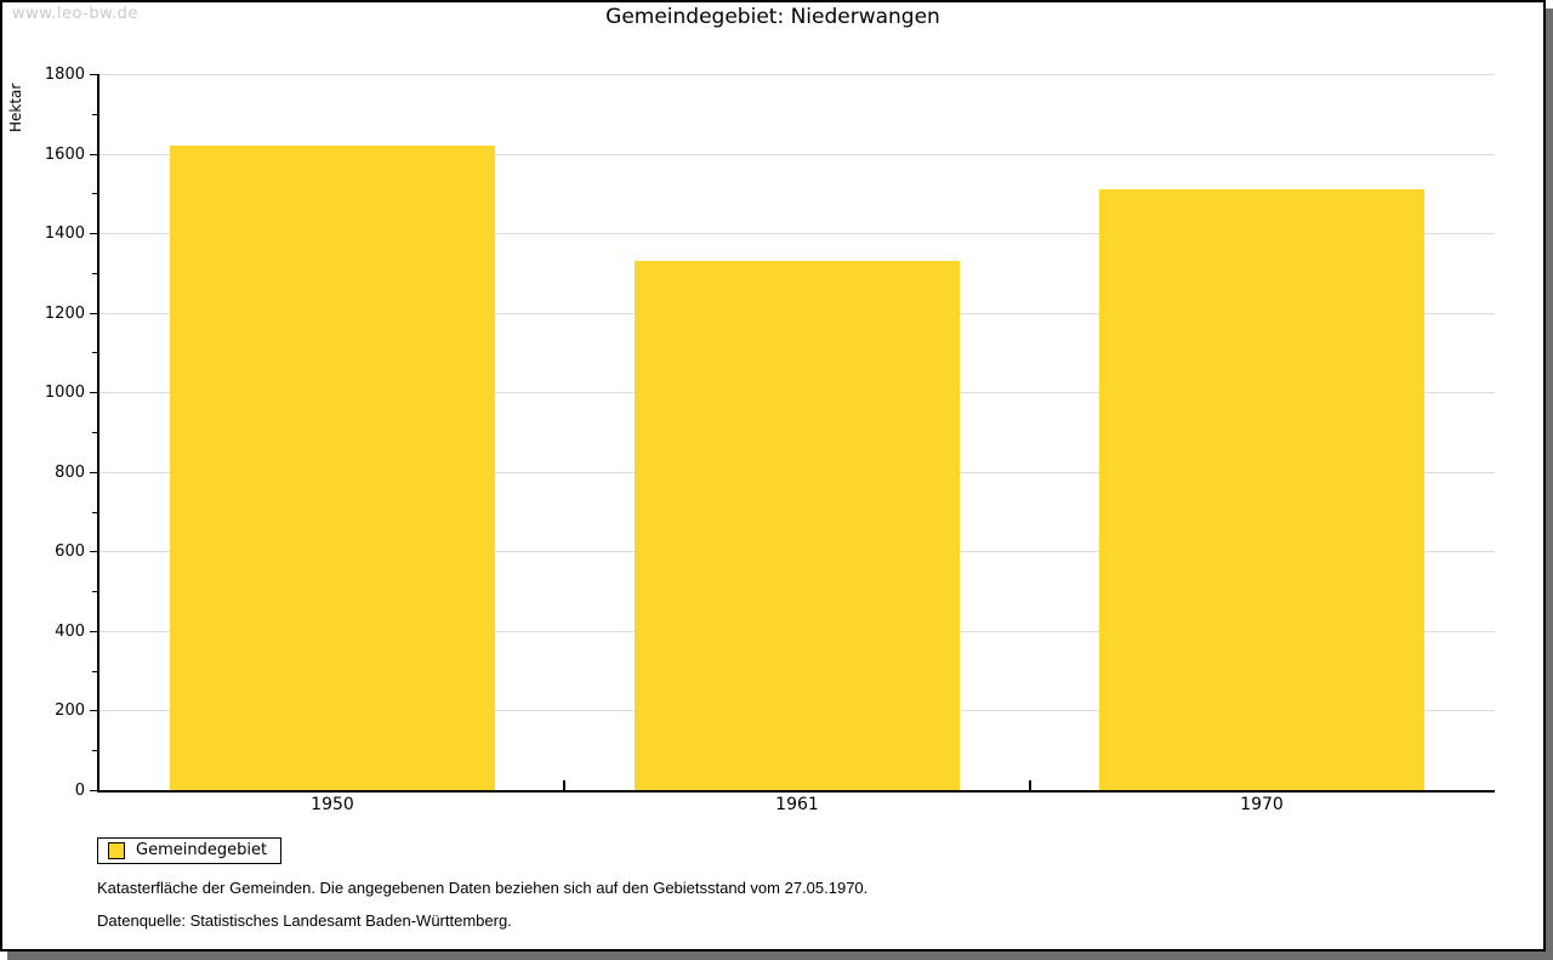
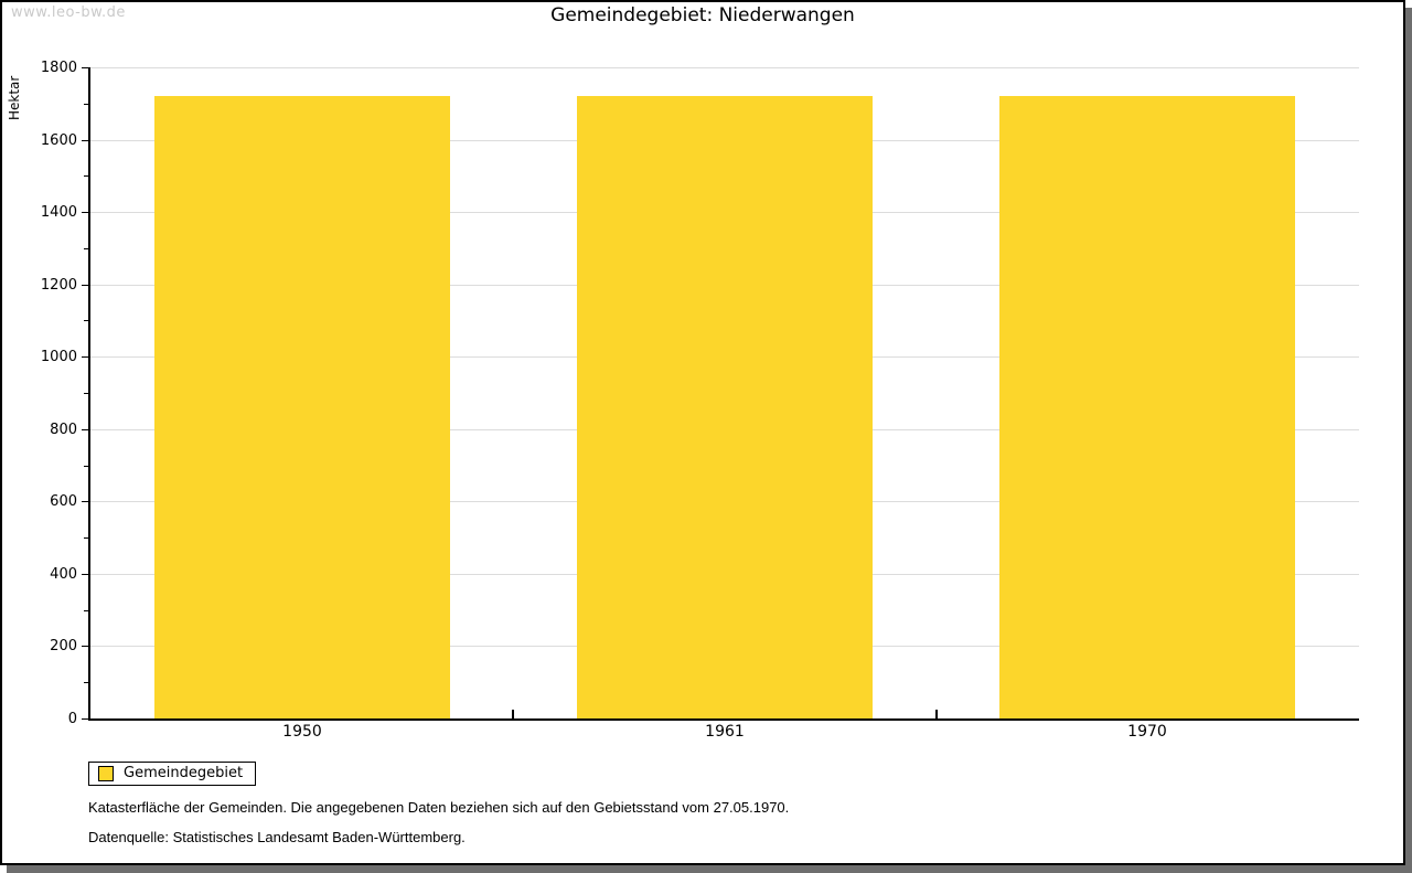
1950: 1620 -> 1720
1961: 1330 -> 1720
1970: 1510 -> 1720
